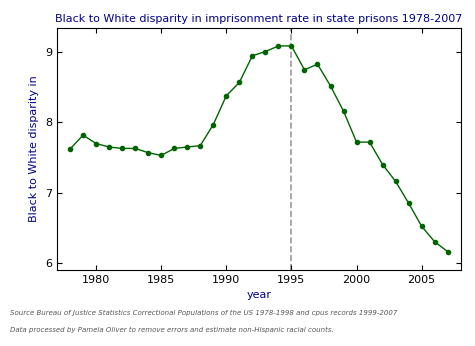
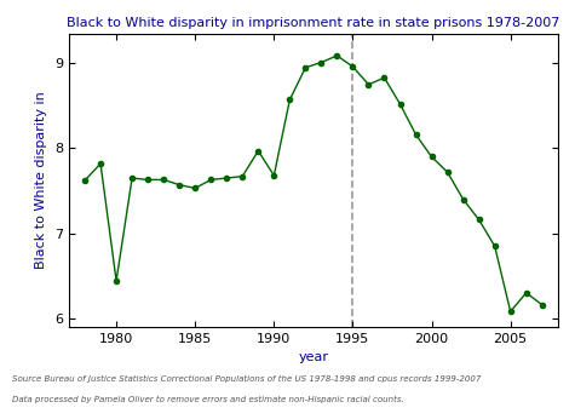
1980: 7.70 -> 6.44
1990: 8.38 -> 7.68
1995: 9.09 -> 8.96
2000: 7.72 -> 7.90
2005: 6.52 -> 6.08
